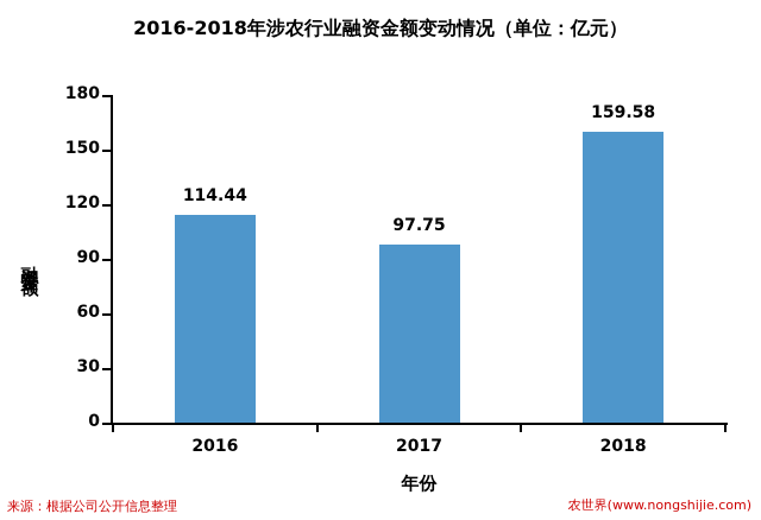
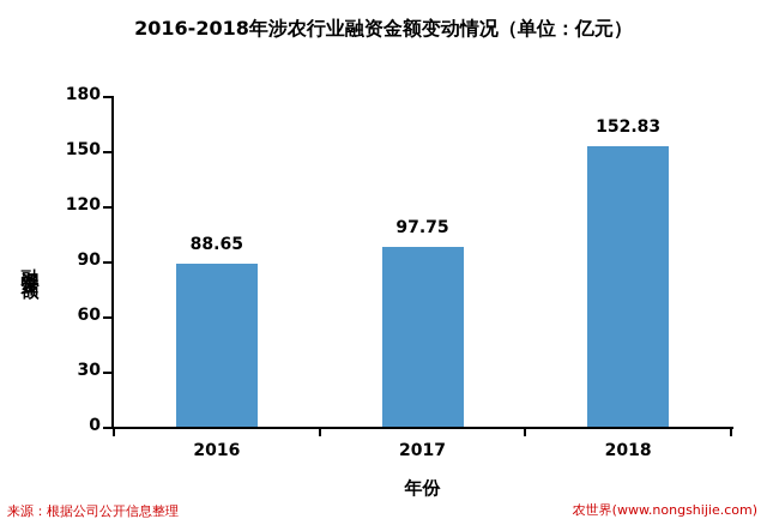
2016: 114.44 -> 88.65
2018: 159.58 -> 152.83
